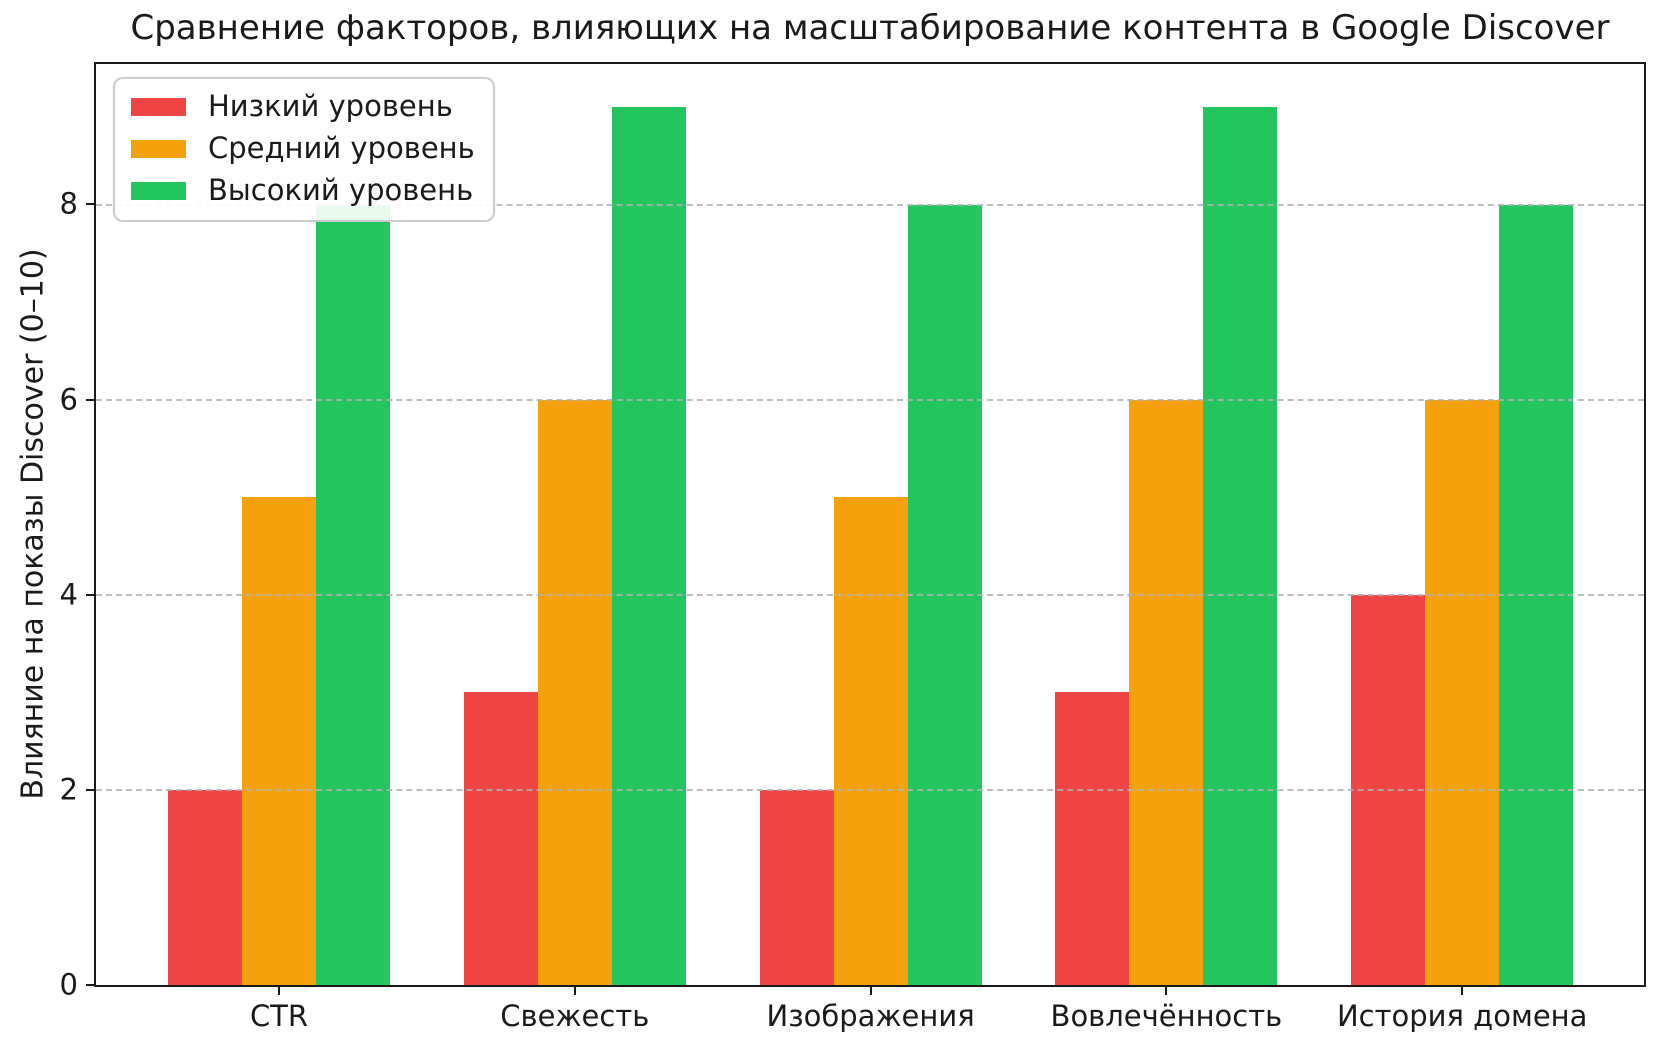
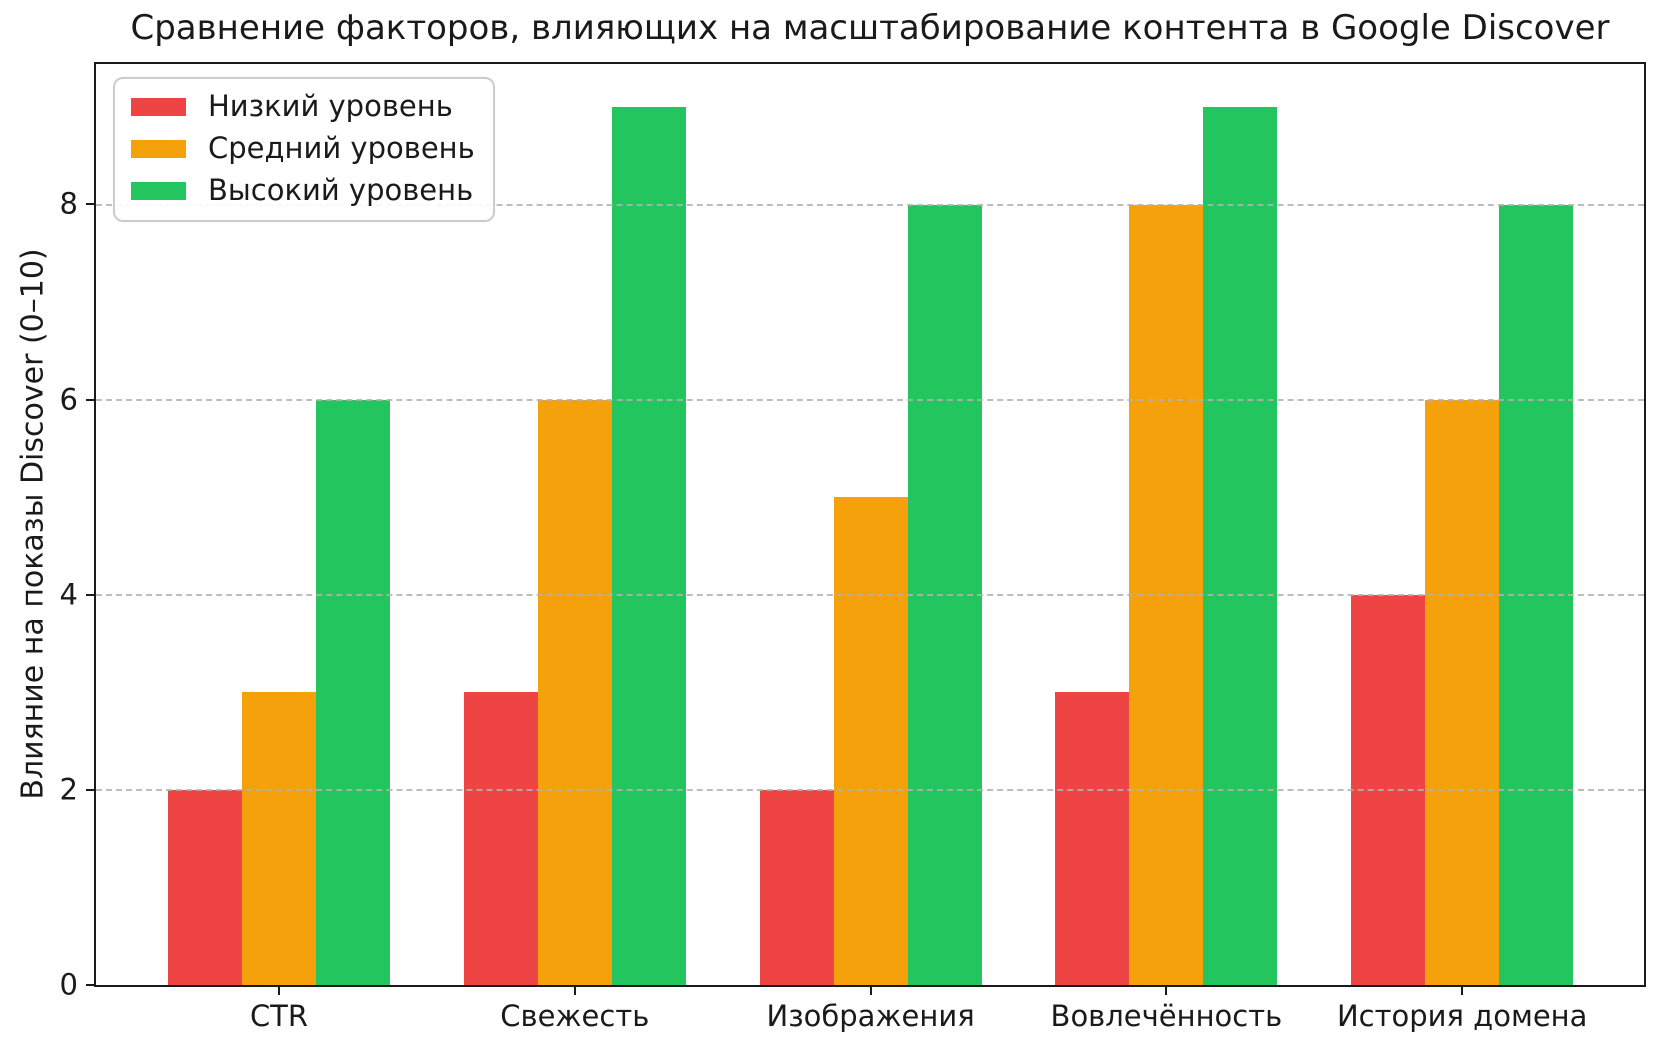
Средний уровень/CTR: 5 -> 3
Высокий уровень/CTR: 8 -> 6
Средний уровень/Вовлечённость: 6 -> 8
